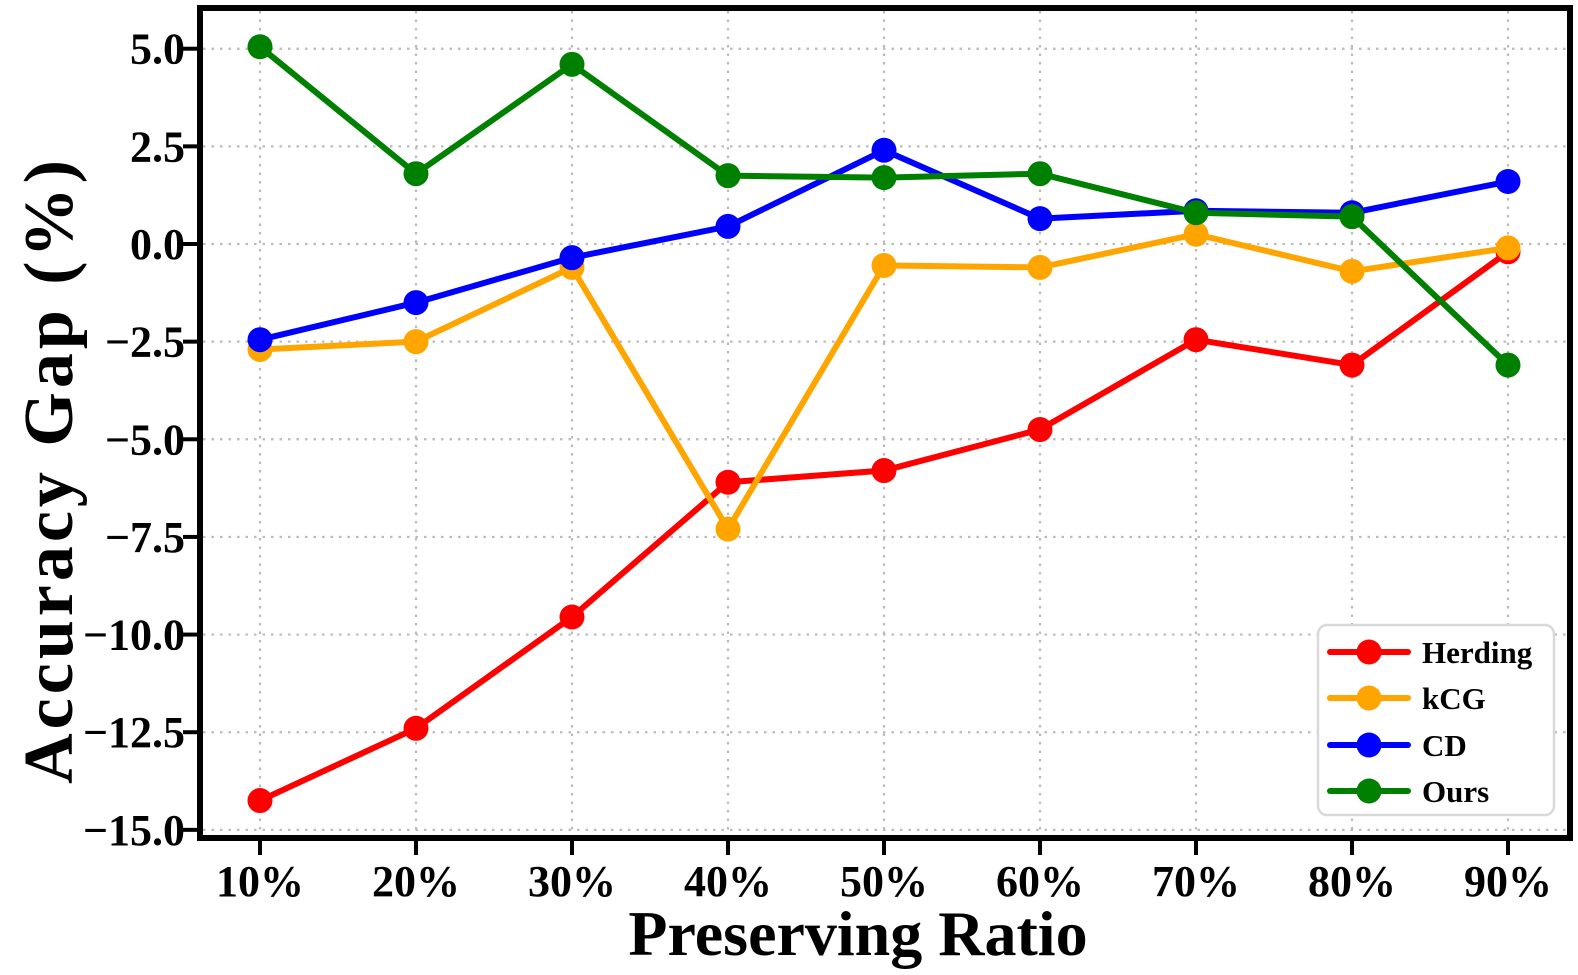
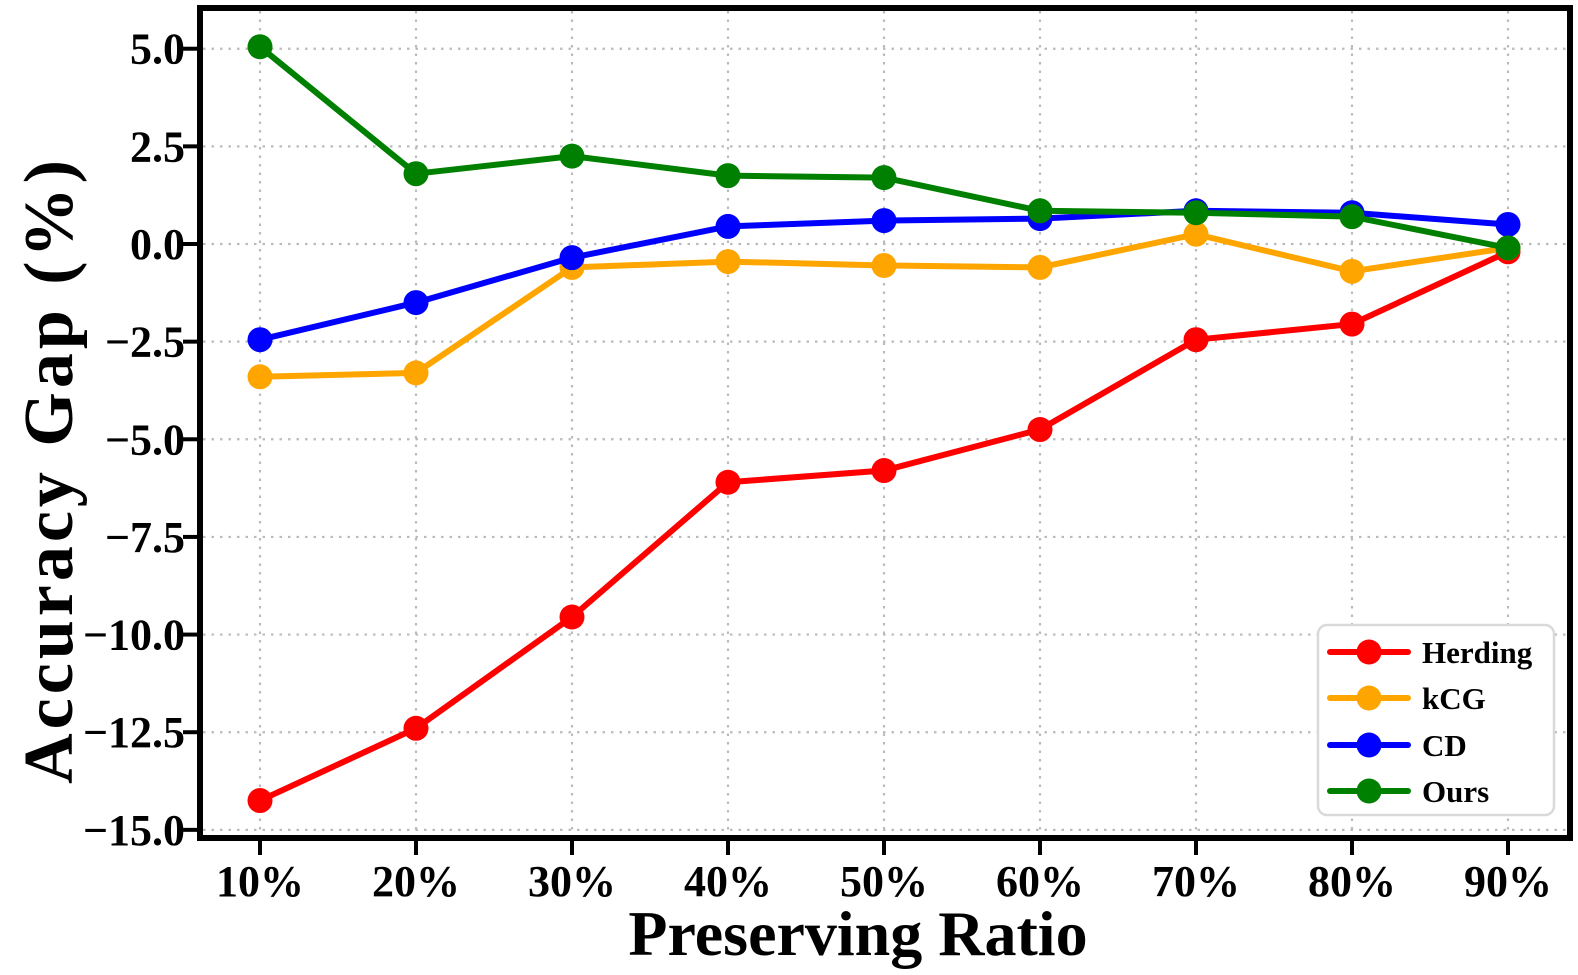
kCG/10%: -2.7 -> -3.4
kCG/20%: -2.5 -> -3.3
Ours/30%: 4.6 -> 2.2
kCG/40%: -7.3 -> -0.5
CD/50%: 2.4 -> 0.6
Ours/60%: 1.8 -> 0.8
Herding/80%: -3.1 -> -2.0
CD/90%: 1.6 -> 0.5
Ours/90%: -3.1 -> -0.1
